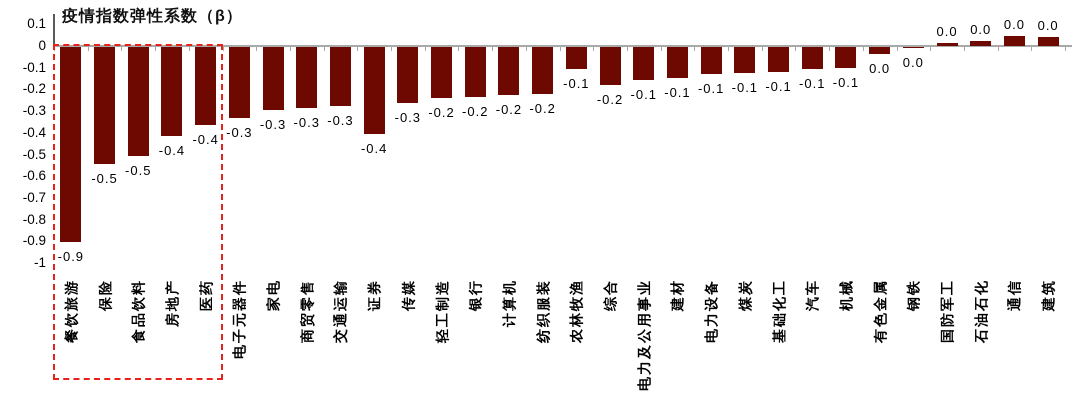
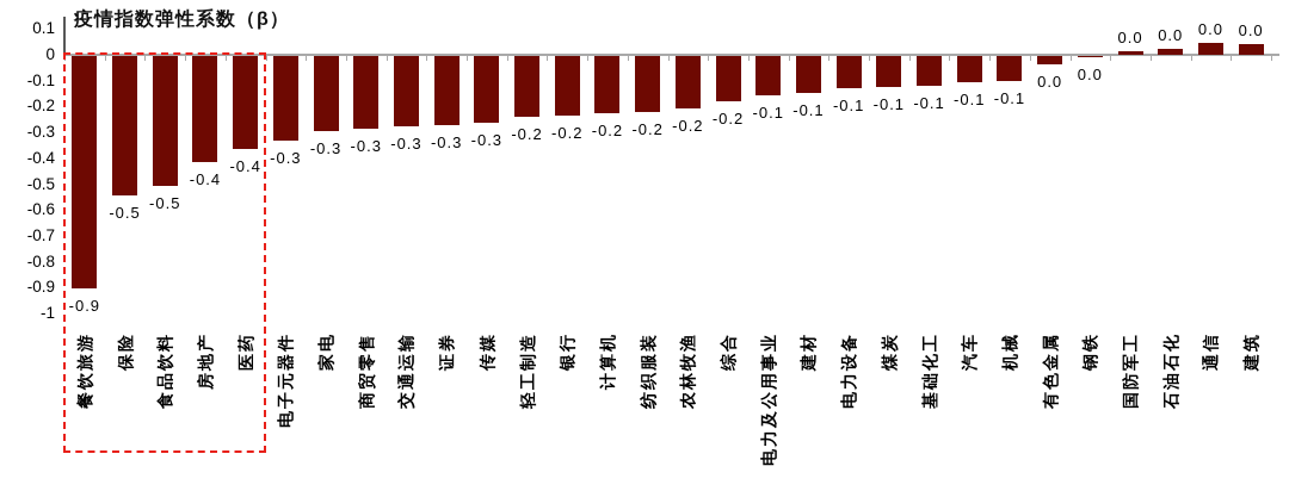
证券: -0.4 -> -0.3
农林牧渔: -0.1 -> -0.2
